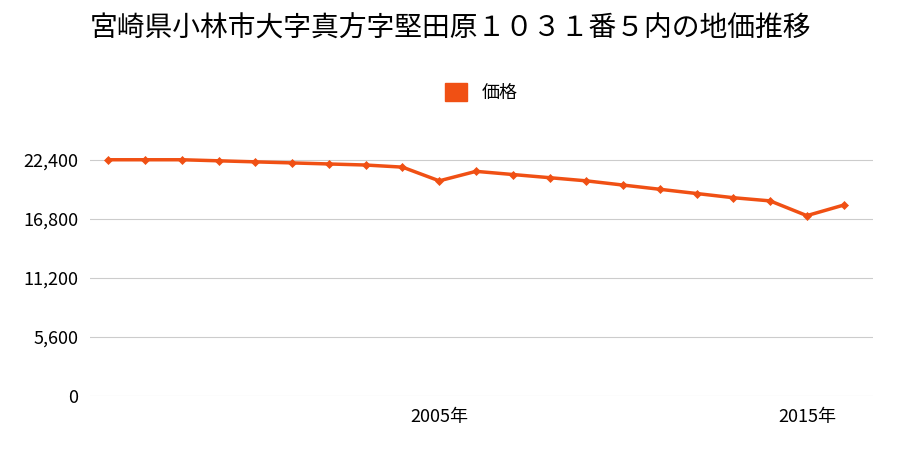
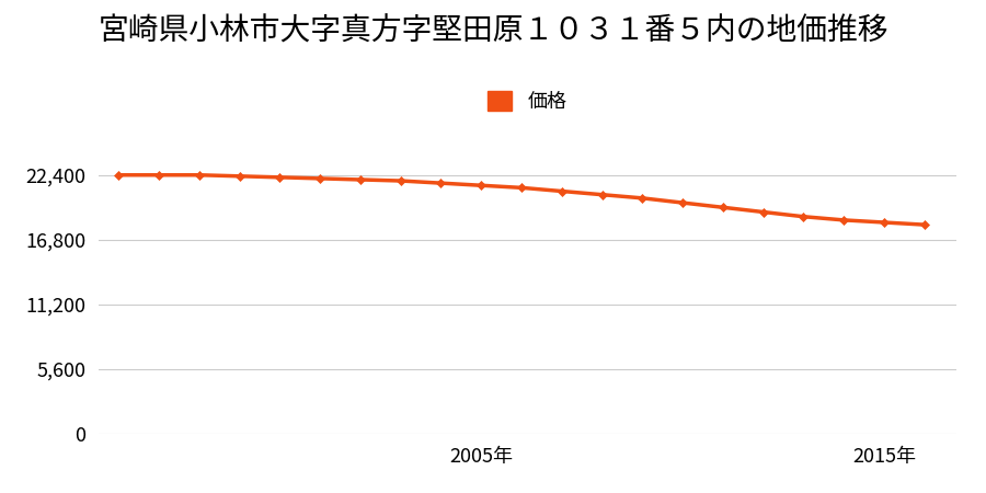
2005年: 20,400 -> 21,500
2015年: 17,100 -> 18,300
